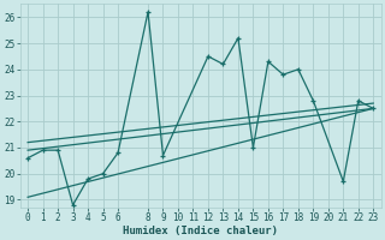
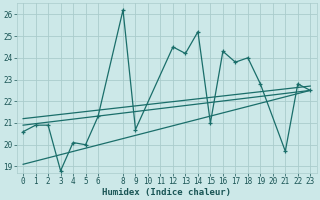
4: 19.8 -> 20.1
6: 20.8 -> 21.3
